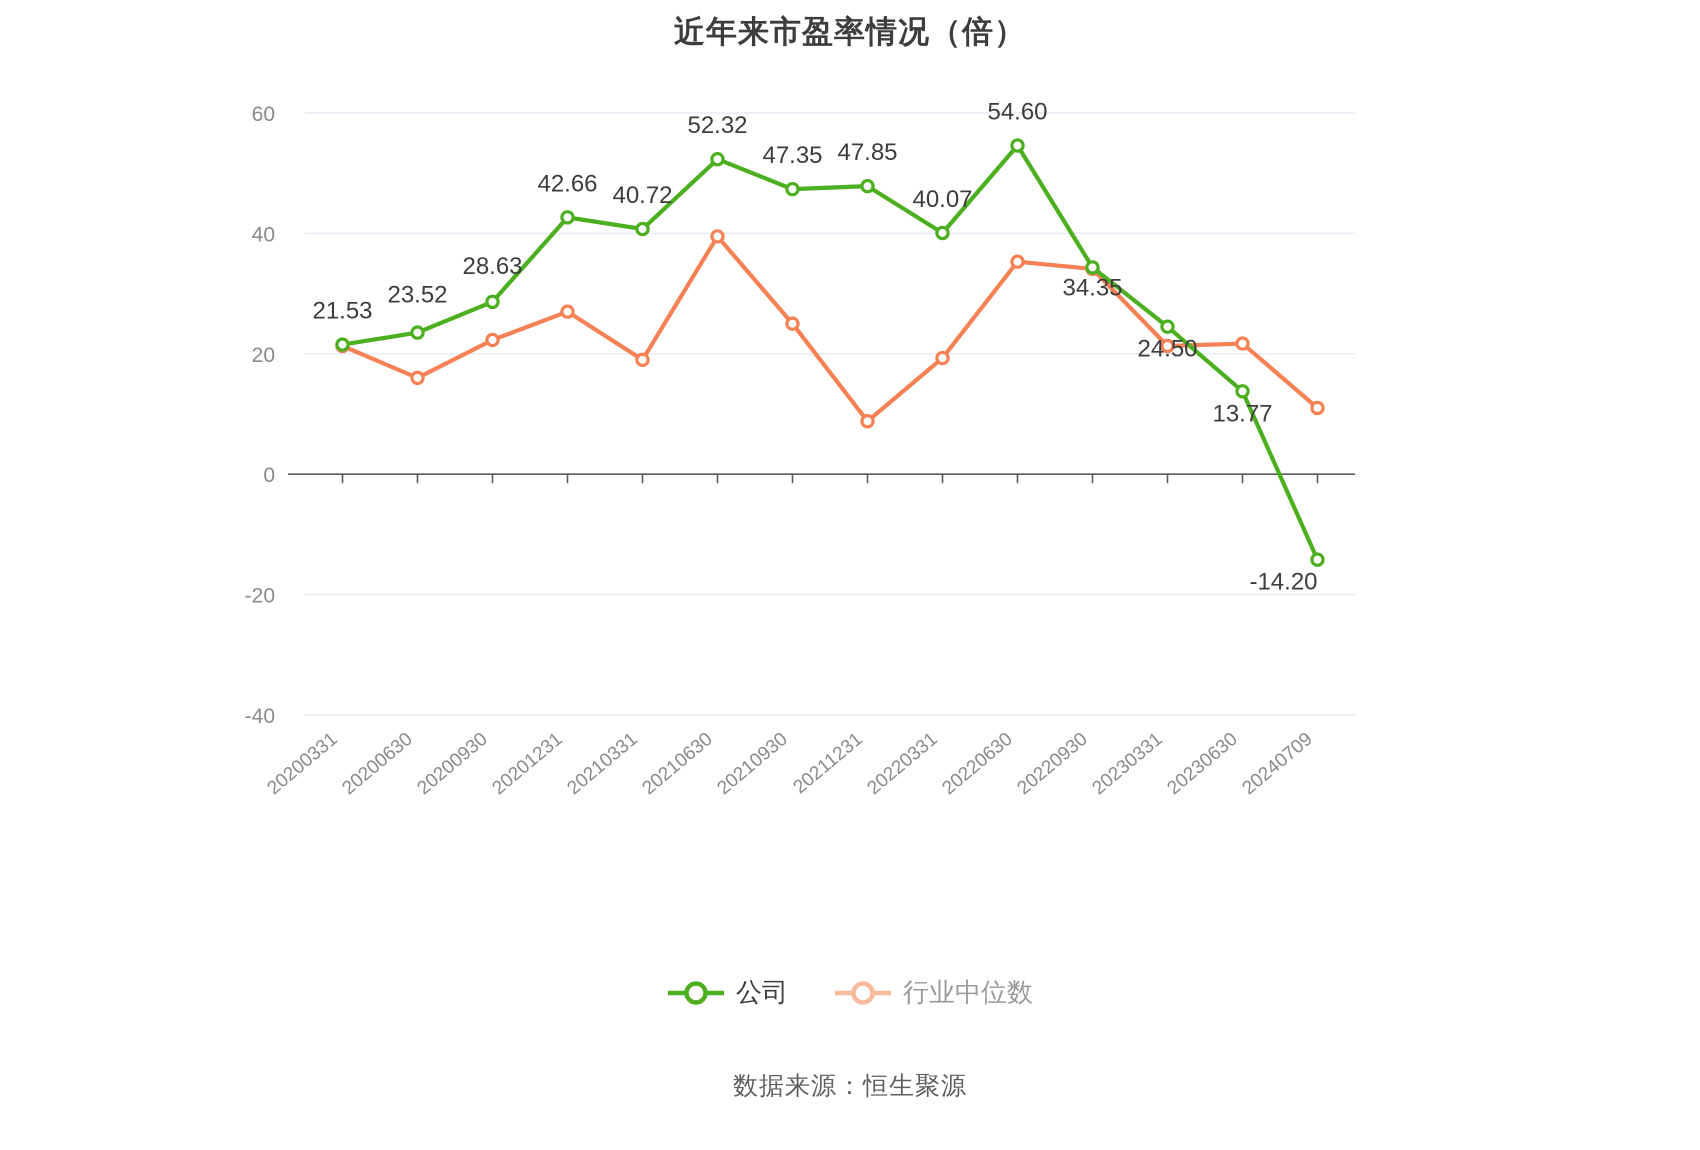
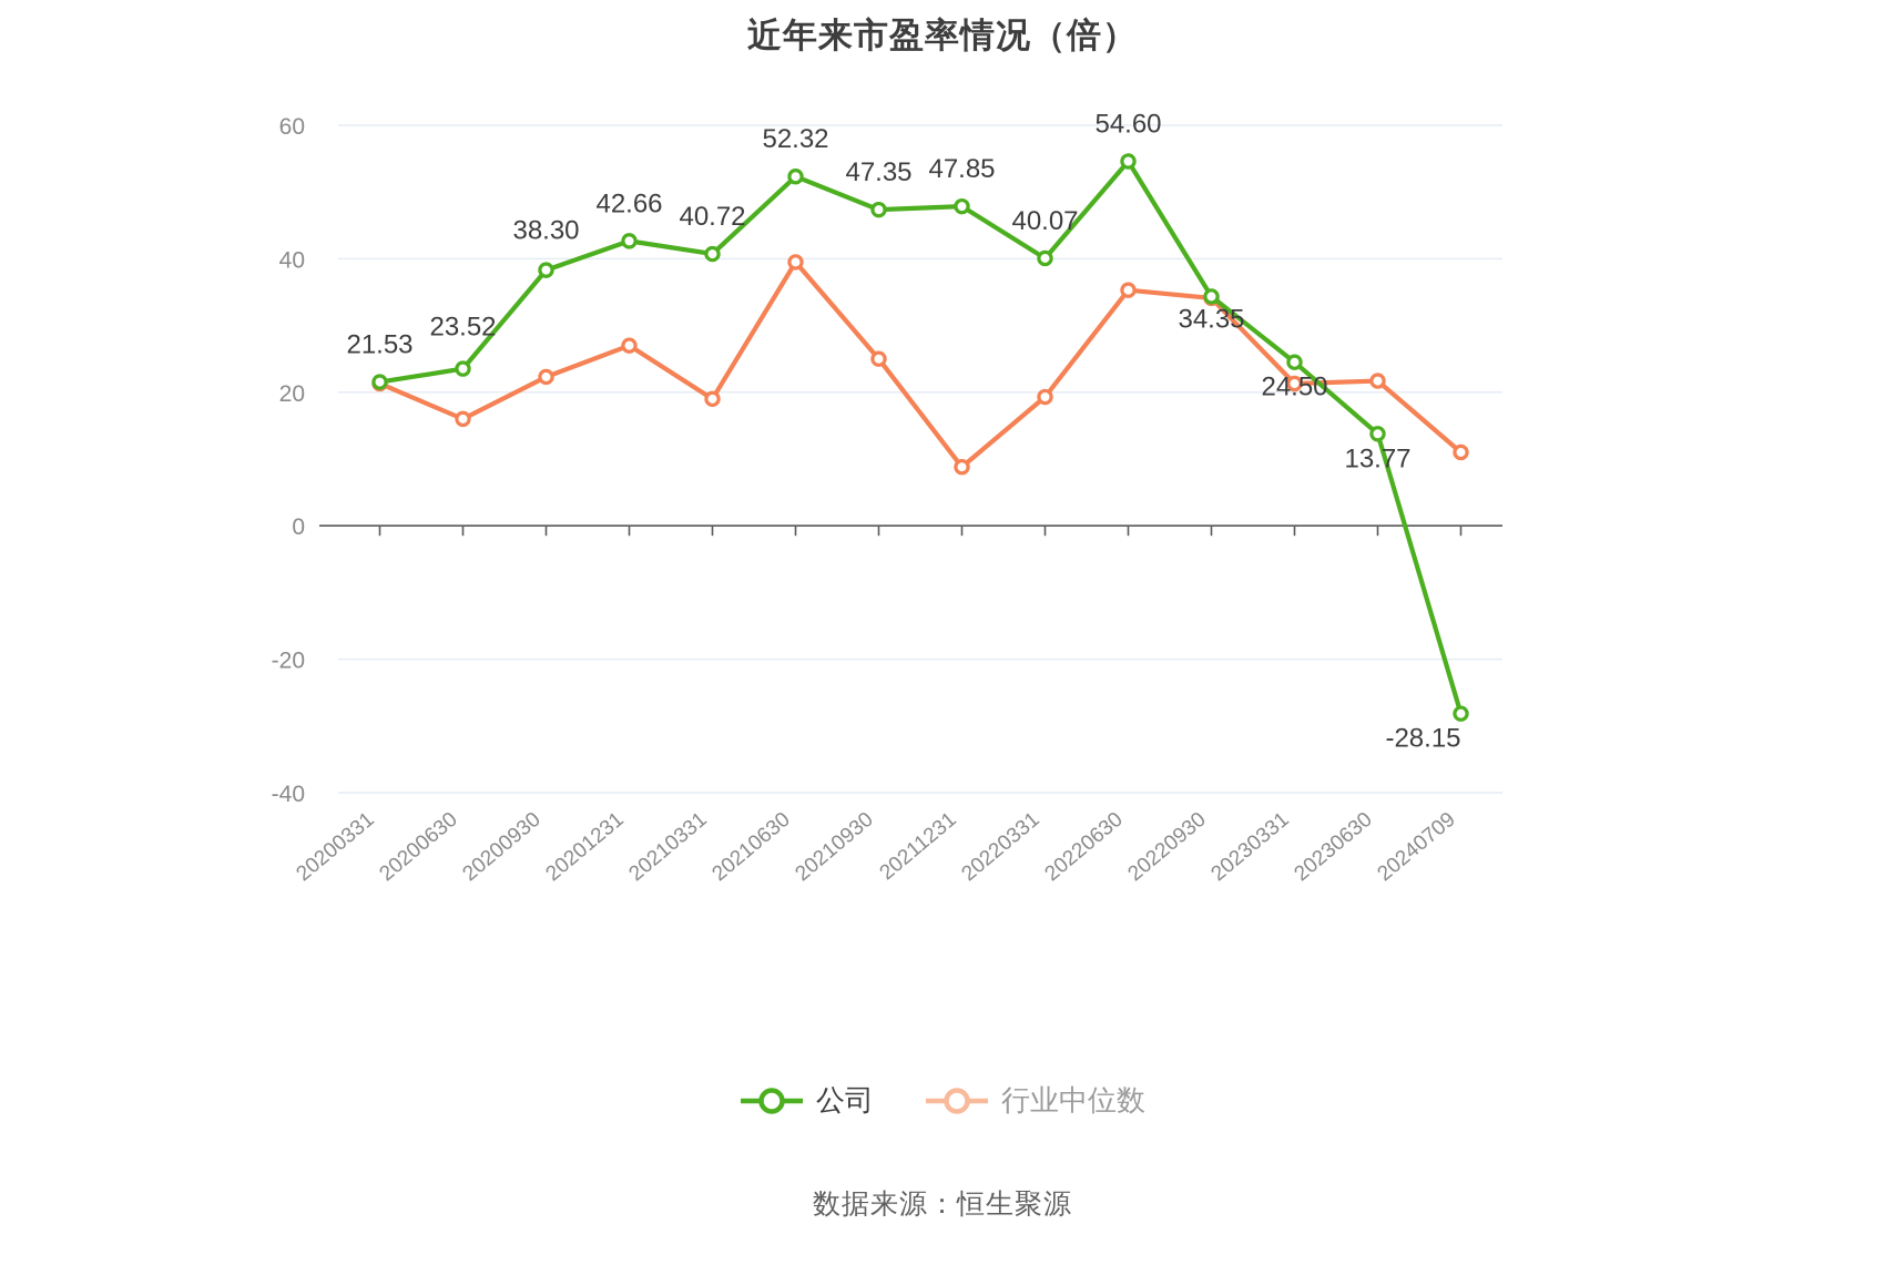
公司/20200930: 28.63 -> 38.30
公司/20240709: -14.20 -> -28.15
